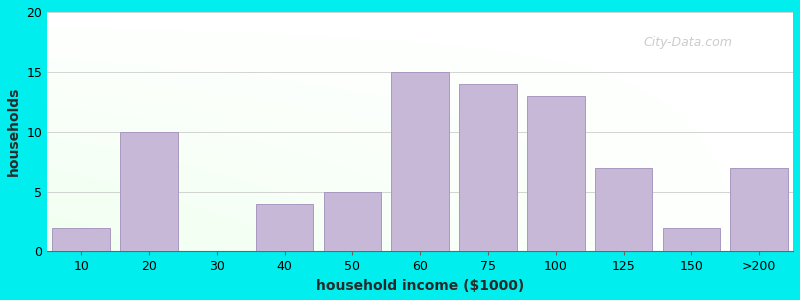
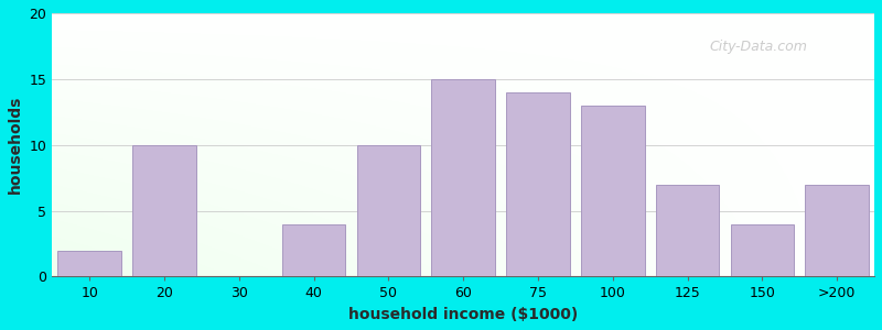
50: 5 -> 10
150: 2 -> 4
